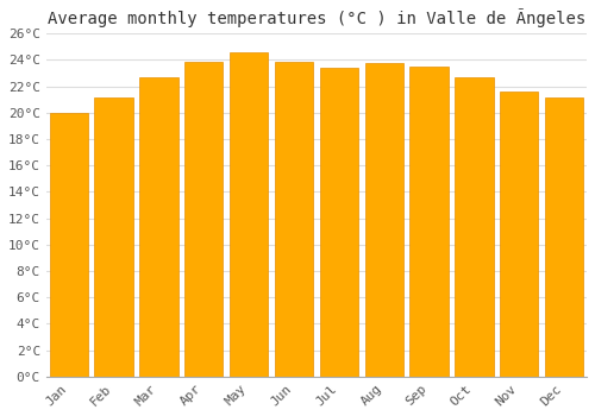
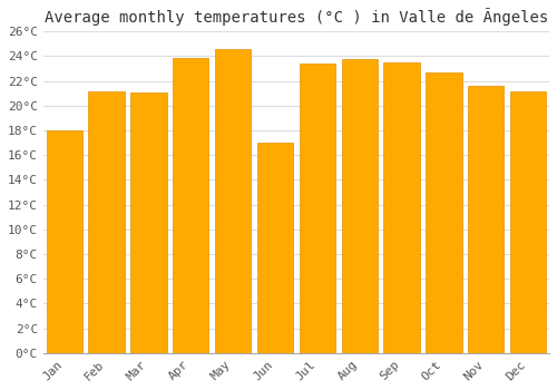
Jan: 20.0°C -> 18.0°C
Mar: 22.7°C -> 21.1°C
Jun: 23.9°C -> 17.0°C
